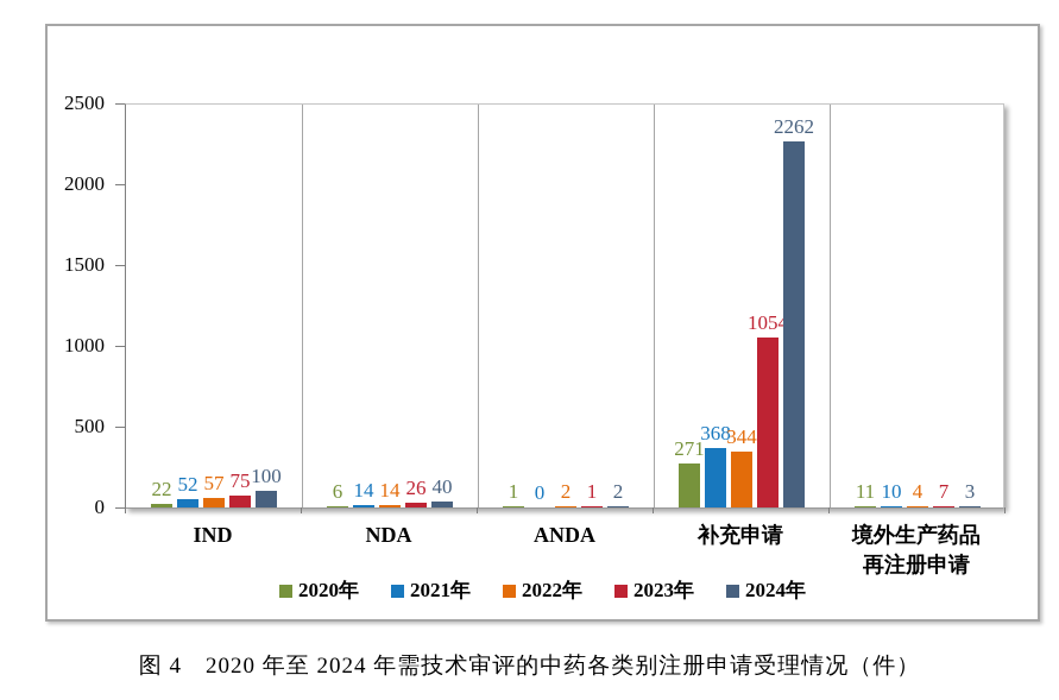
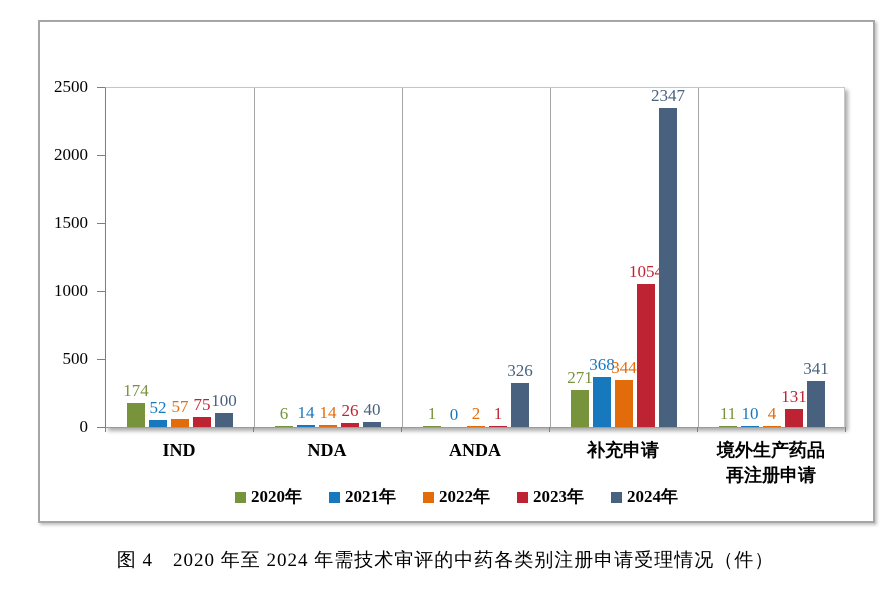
2020年/IND: 22 -> 174
2024年/ANDA: 2 -> 326
2024年/补充申请: 2262 -> 2347
2023年/境外生产药品再注册申请: 7 -> 131
2024年/境外生产药品再注册申请: 3 -> 341
